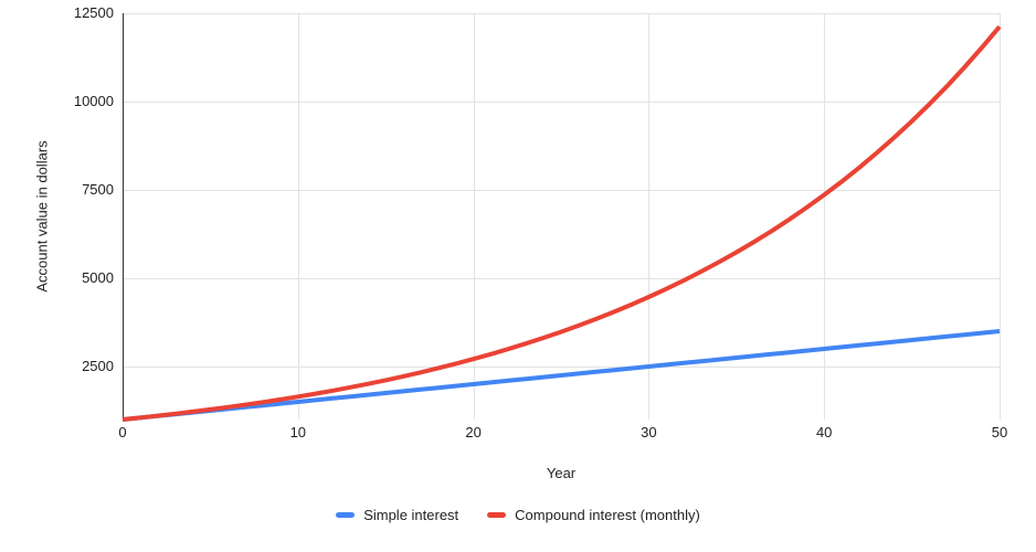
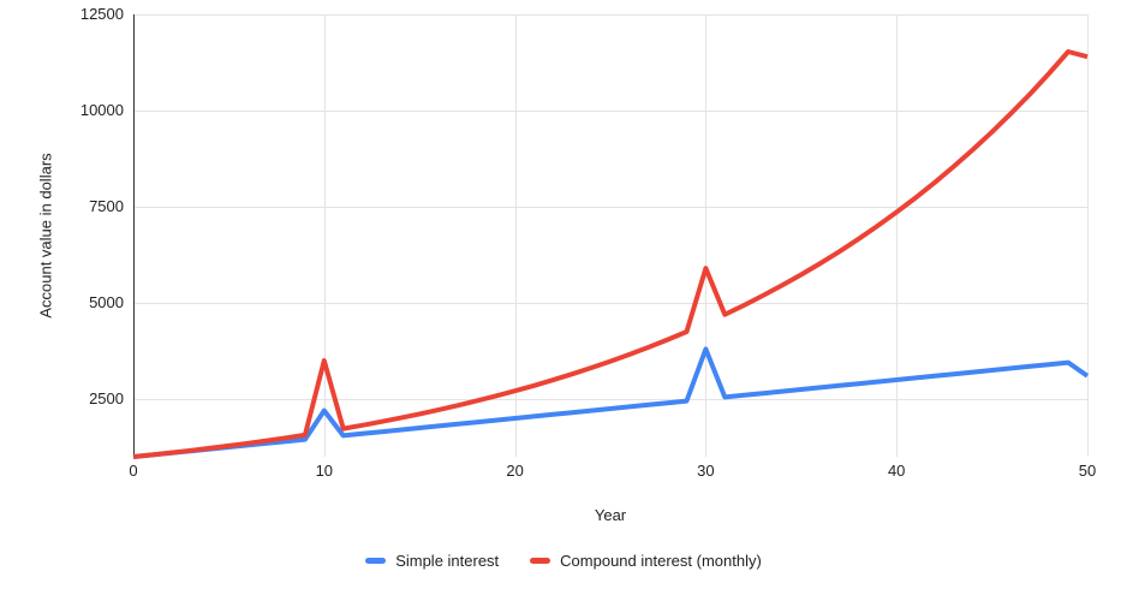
Simple interest/10: 1500 -> 2200
Compound interest (monthly)/10: 1600 -> 3500
Simple interest/30: 2500 -> 3800
Compound interest (monthly)/30: 4500 -> 5900
Simple interest/50: 3500 -> 3100
Compound interest (monthly)/50: 12100 -> 11400
